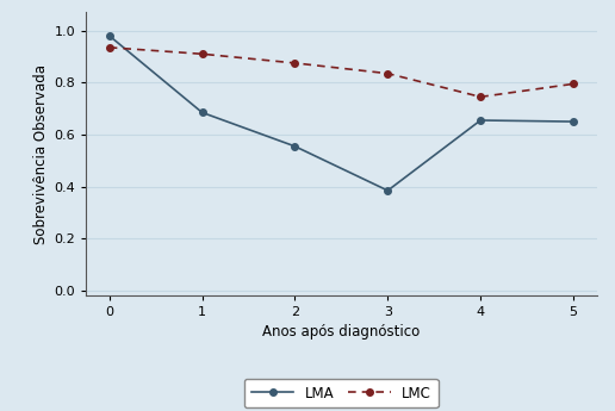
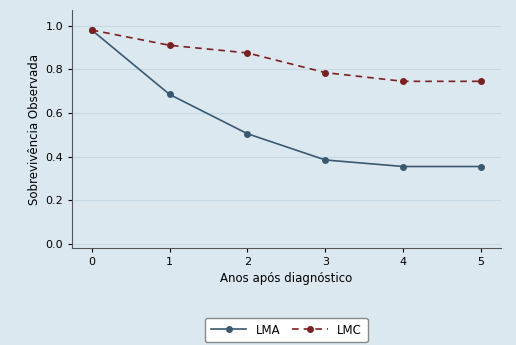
LMC/0: 0.935 -> 0.980
LMA/2: 0.555 -> 0.505
LMC/3: 0.835 -> 0.785
LMA/4: 0.655 -> 0.355
LMA/5: 0.650 -> 0.355
LMC/5: 0.795 -> 0.745
